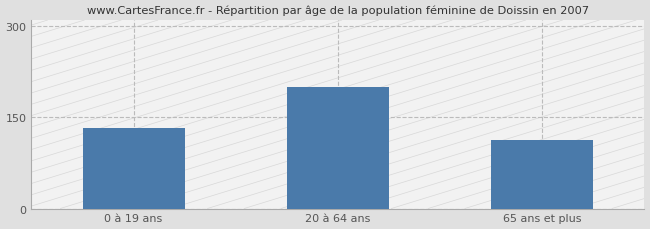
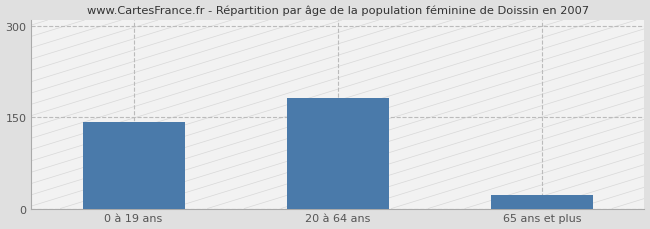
0 à 19 ans: 132 -> 143
20 à 64 ans: 200 -> 181
65 ans et plus: 112 -> 22
